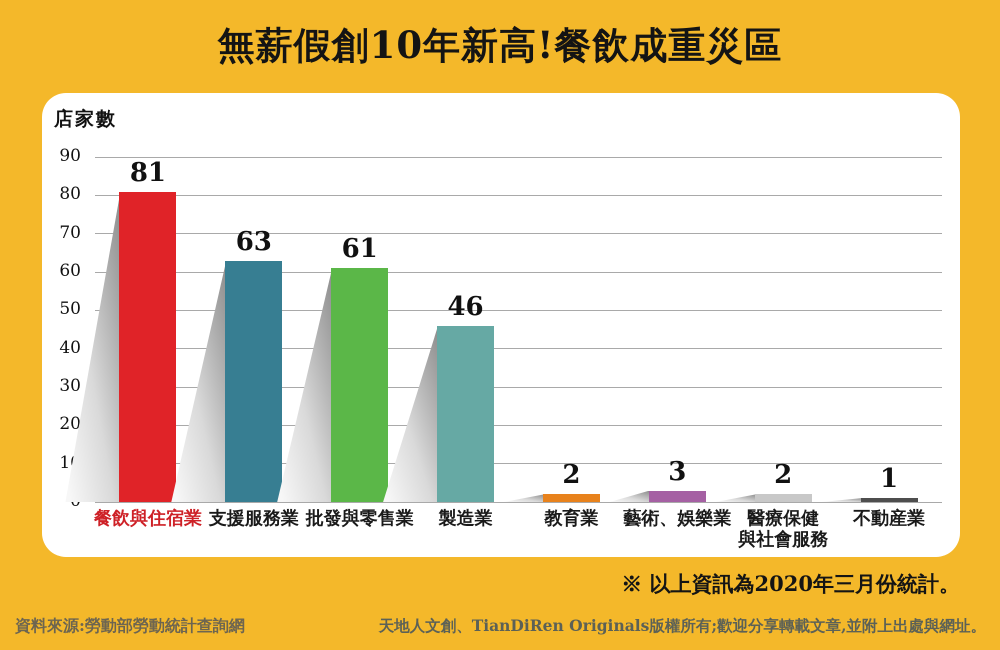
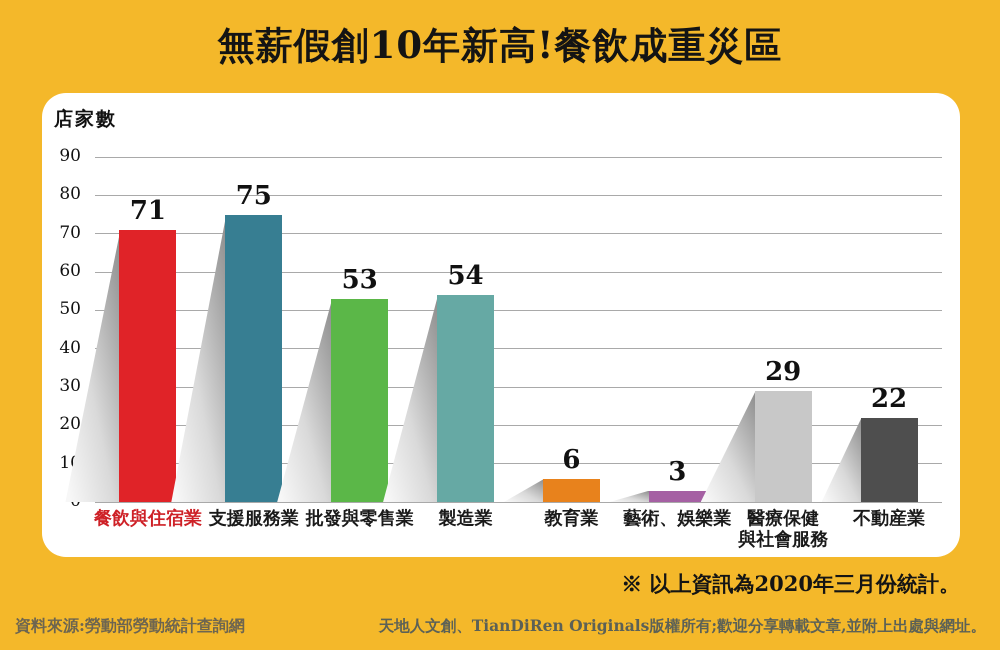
餐飲與住宿業: 81 -> 71
支援服務業: 63 -> 75
批發與零售業: 61 -> 53
製造業: 46 -> 54
教育業: 2 -> 6
醫療保健 與社會服務: 2 -> 29
不動産業: 1 -> 22
